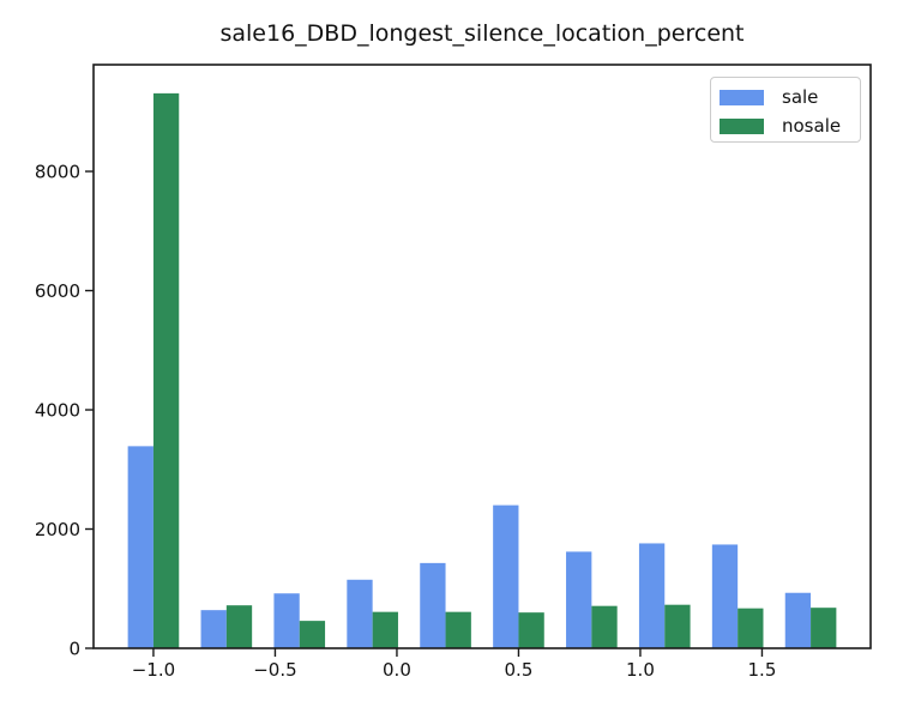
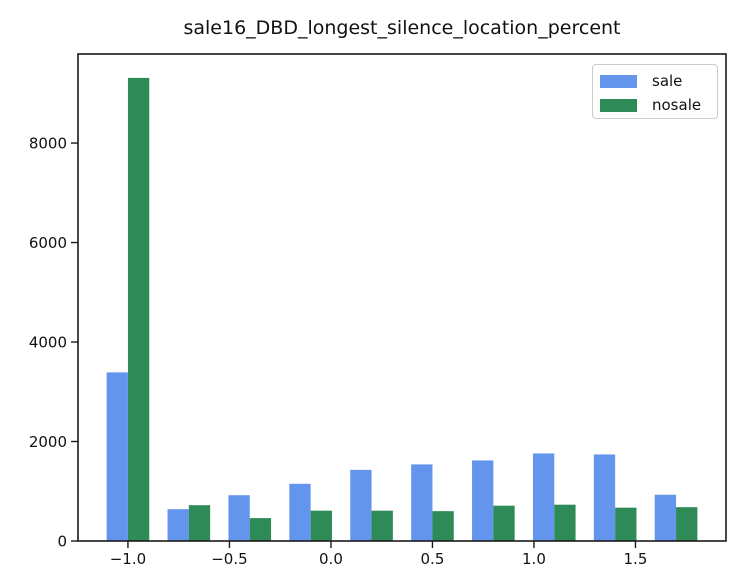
sale/0.5: 2400 -> 1500
